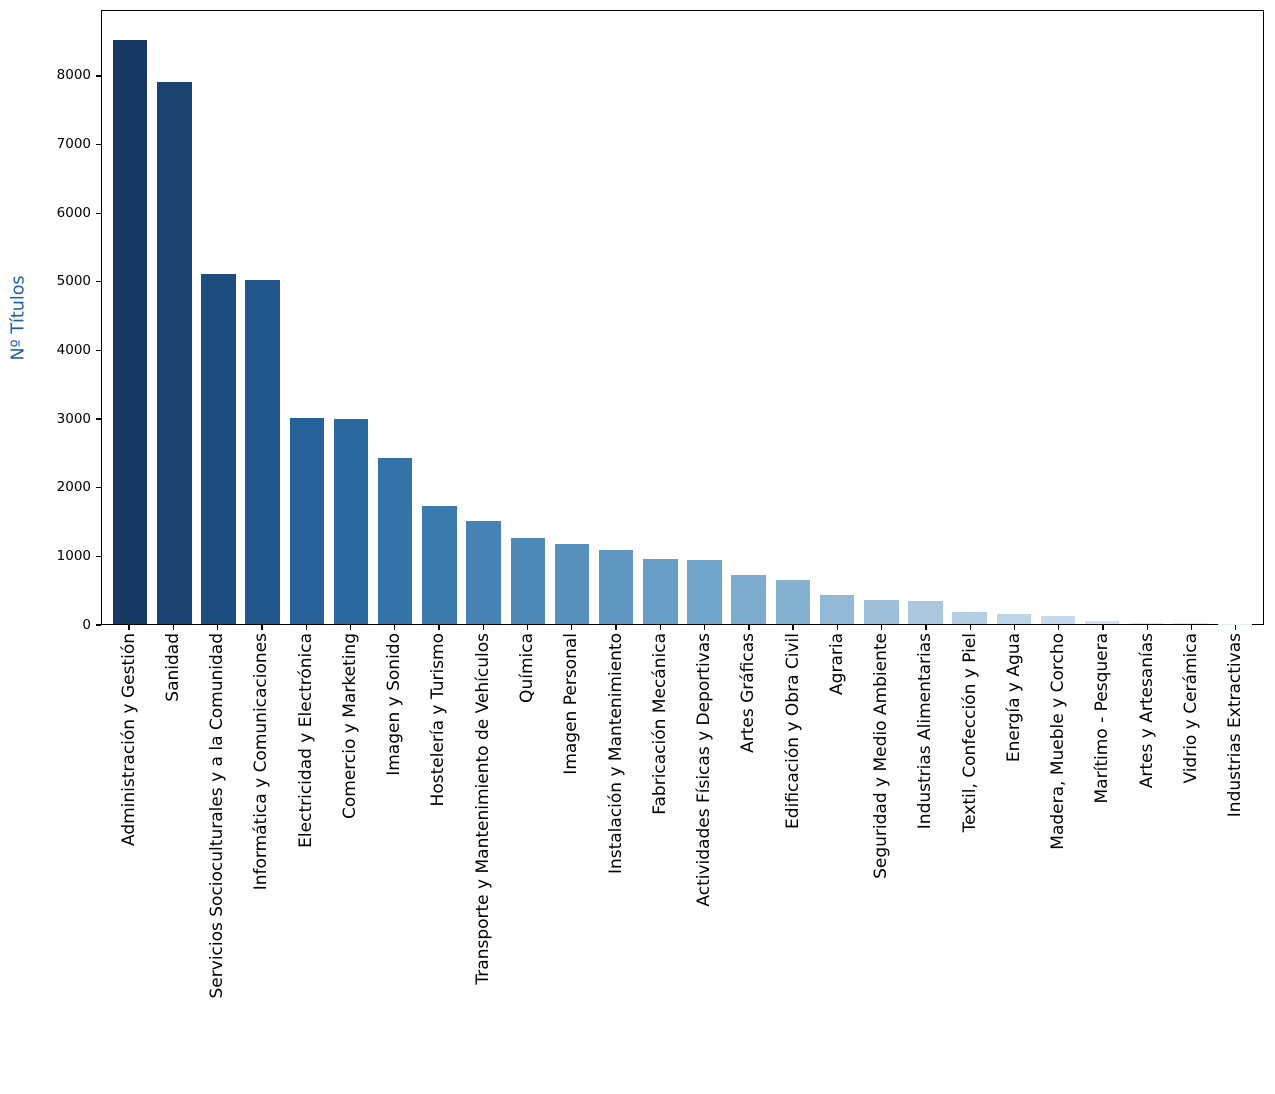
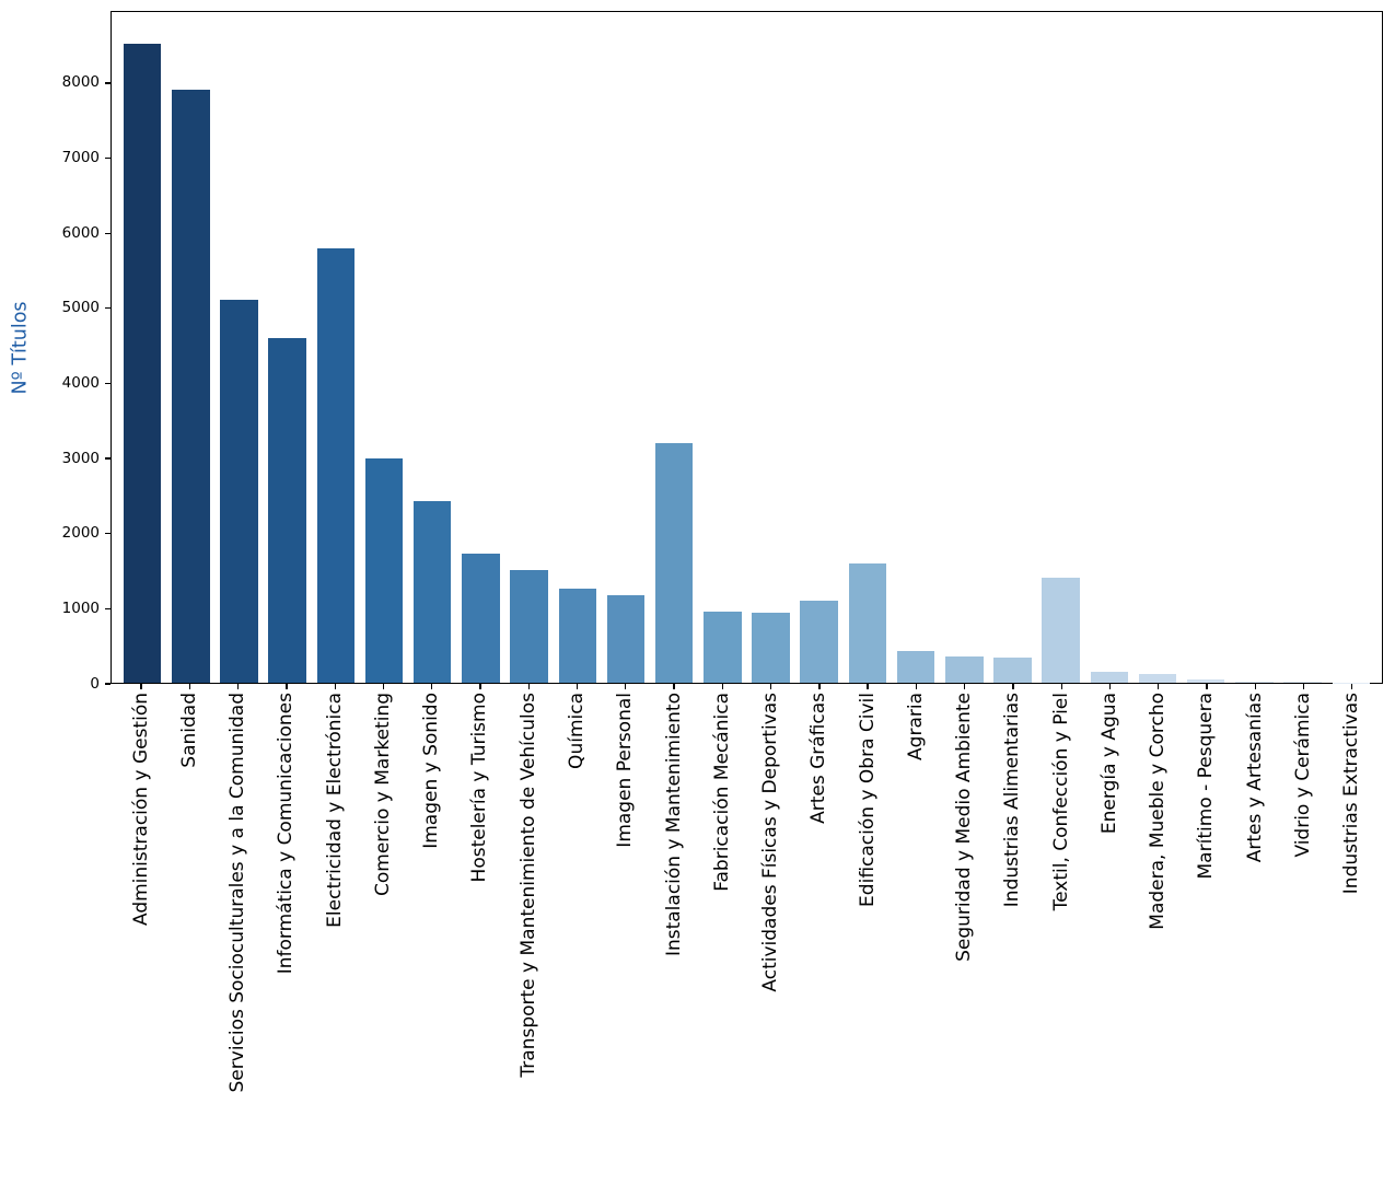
Informática y Comunicaciones: 5000 -> 4600
Electricidad y Electrónica: 3000 -> 5800
Instalación y Mantenimiento: 1100 -> 3200
Artes Gráficas: 700 -> 1100
Edificación y Obra Civil: 600 -> 1600
Textil, Confección y Piel: 200 -> 1400
